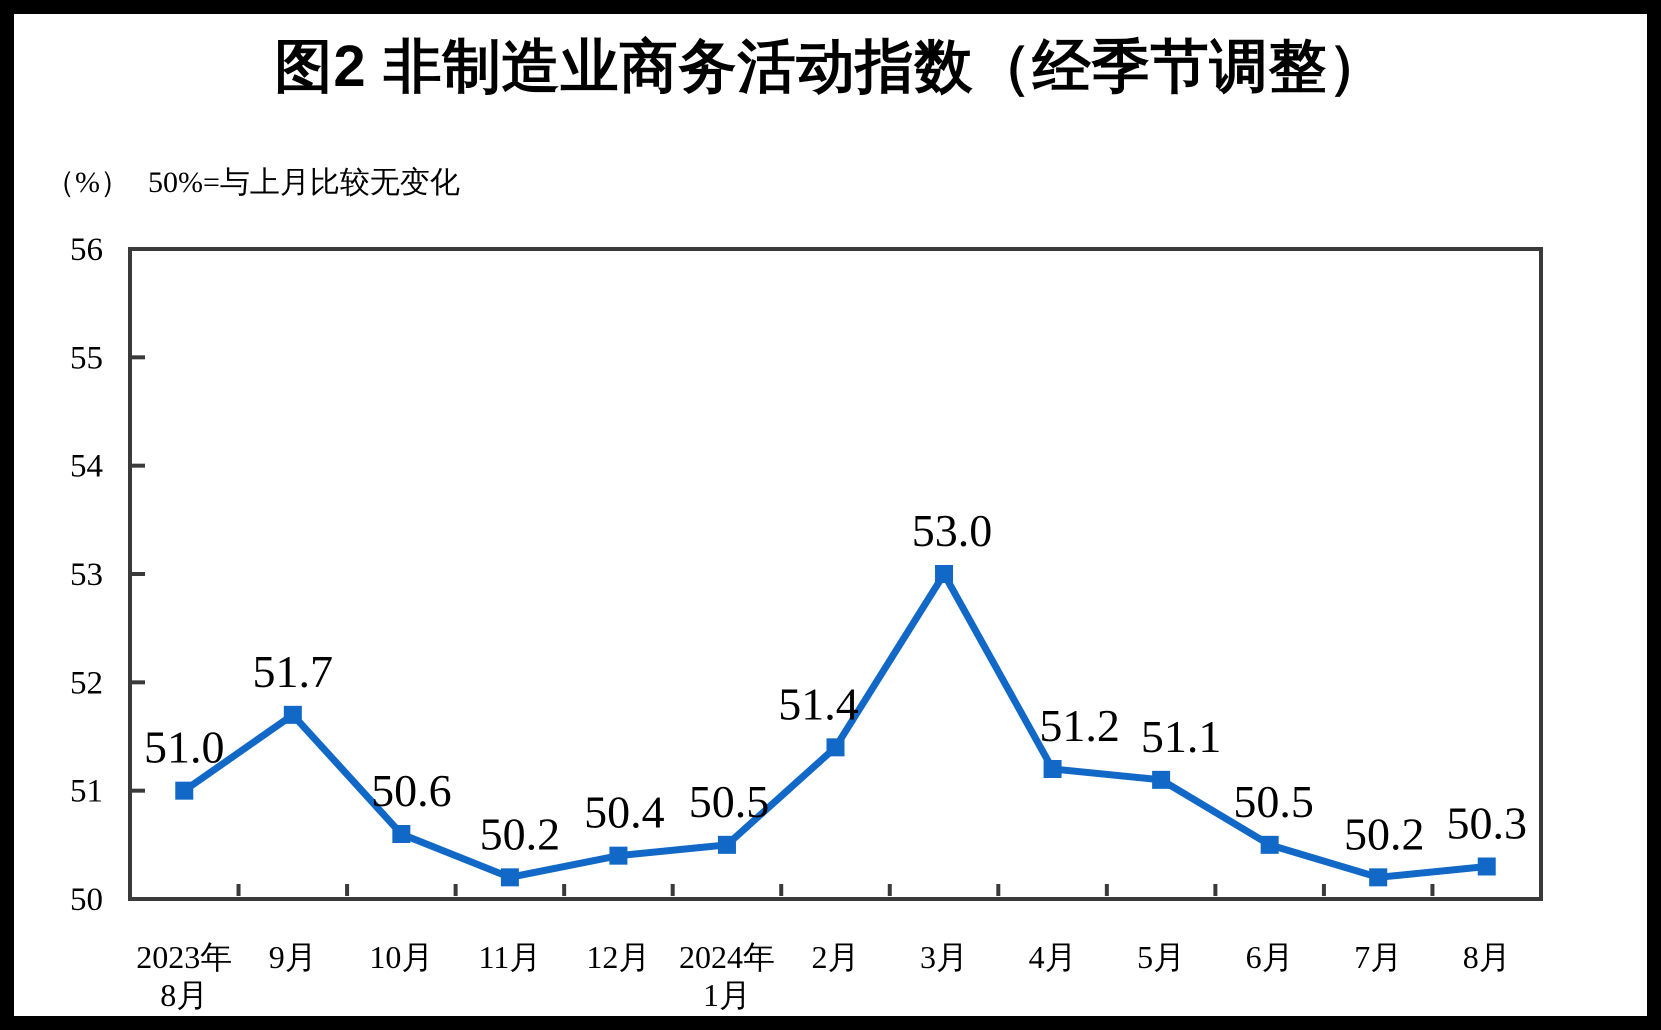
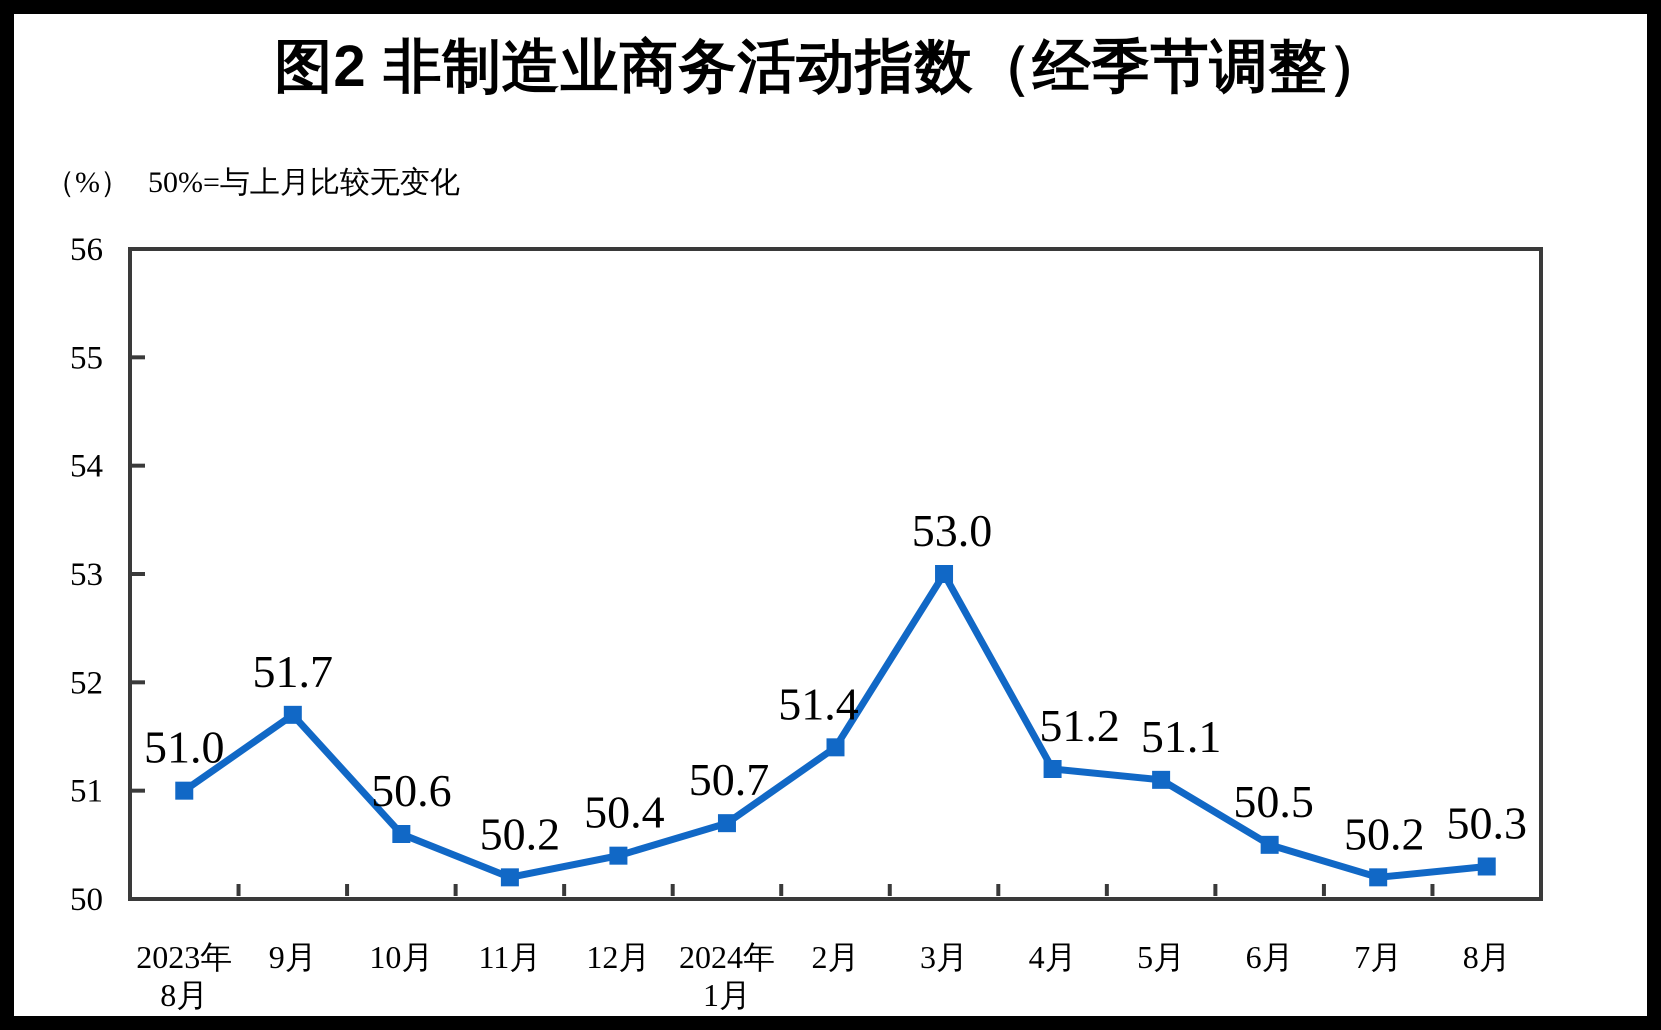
2024年 1月: 50.5 -> 50.7
